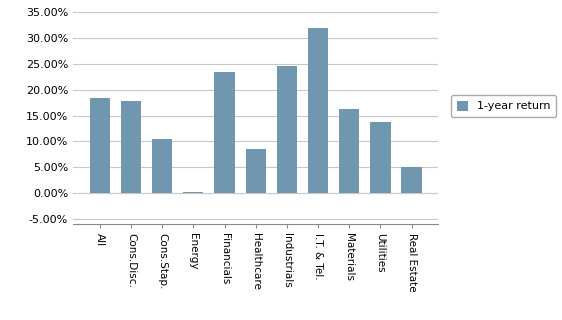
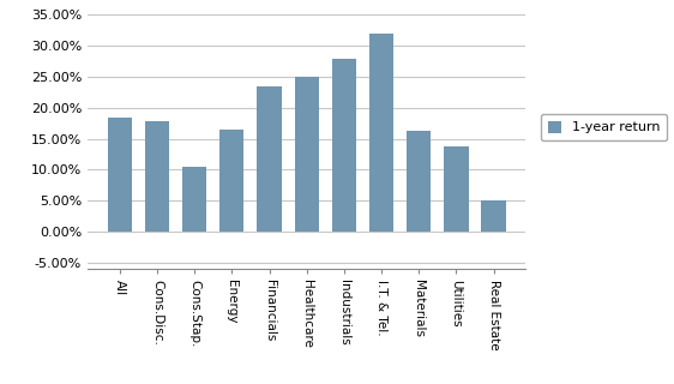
Energy: 0.1% -> 16.4%
Healthcare: 8.5% -> 25.0%
Industrials: 24.5% -> 27.8%
